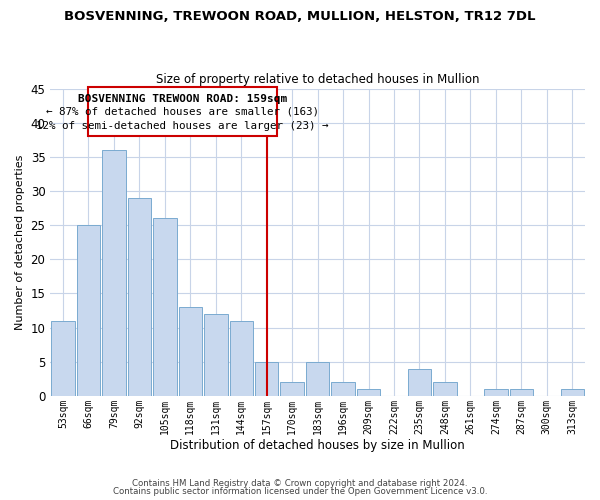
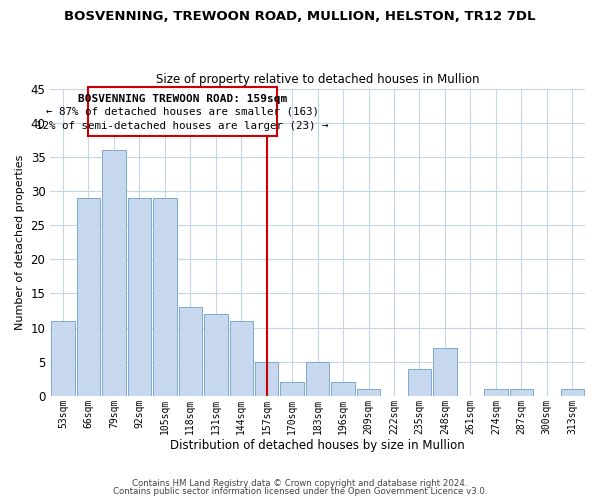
66sqm: 25 -> 29
105sqm: 26 -> 29
248sqm: 2 -> 7
